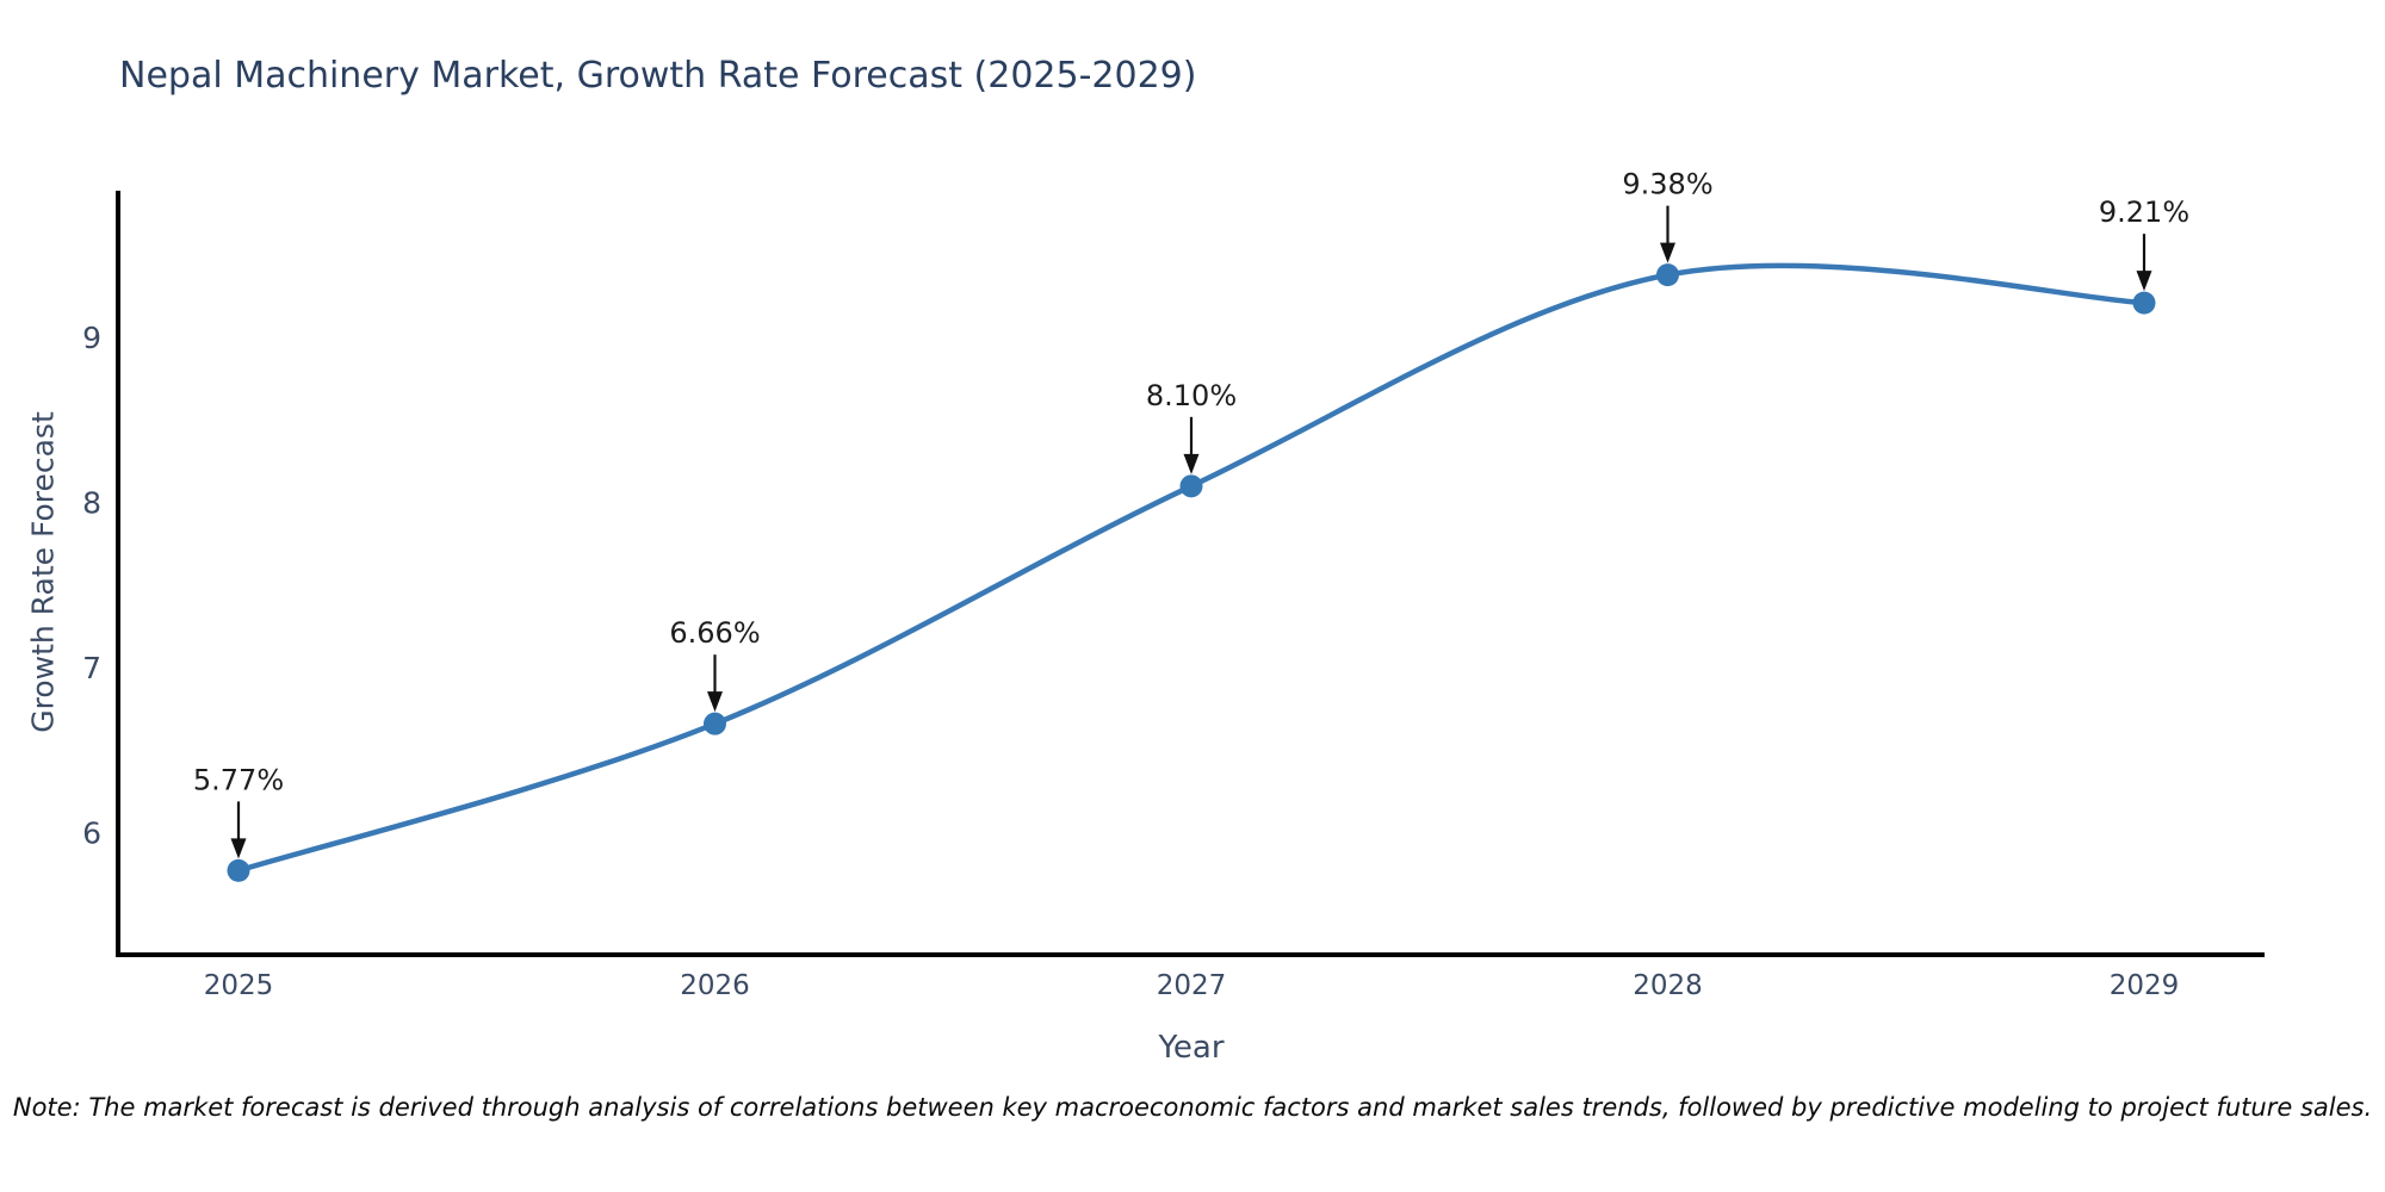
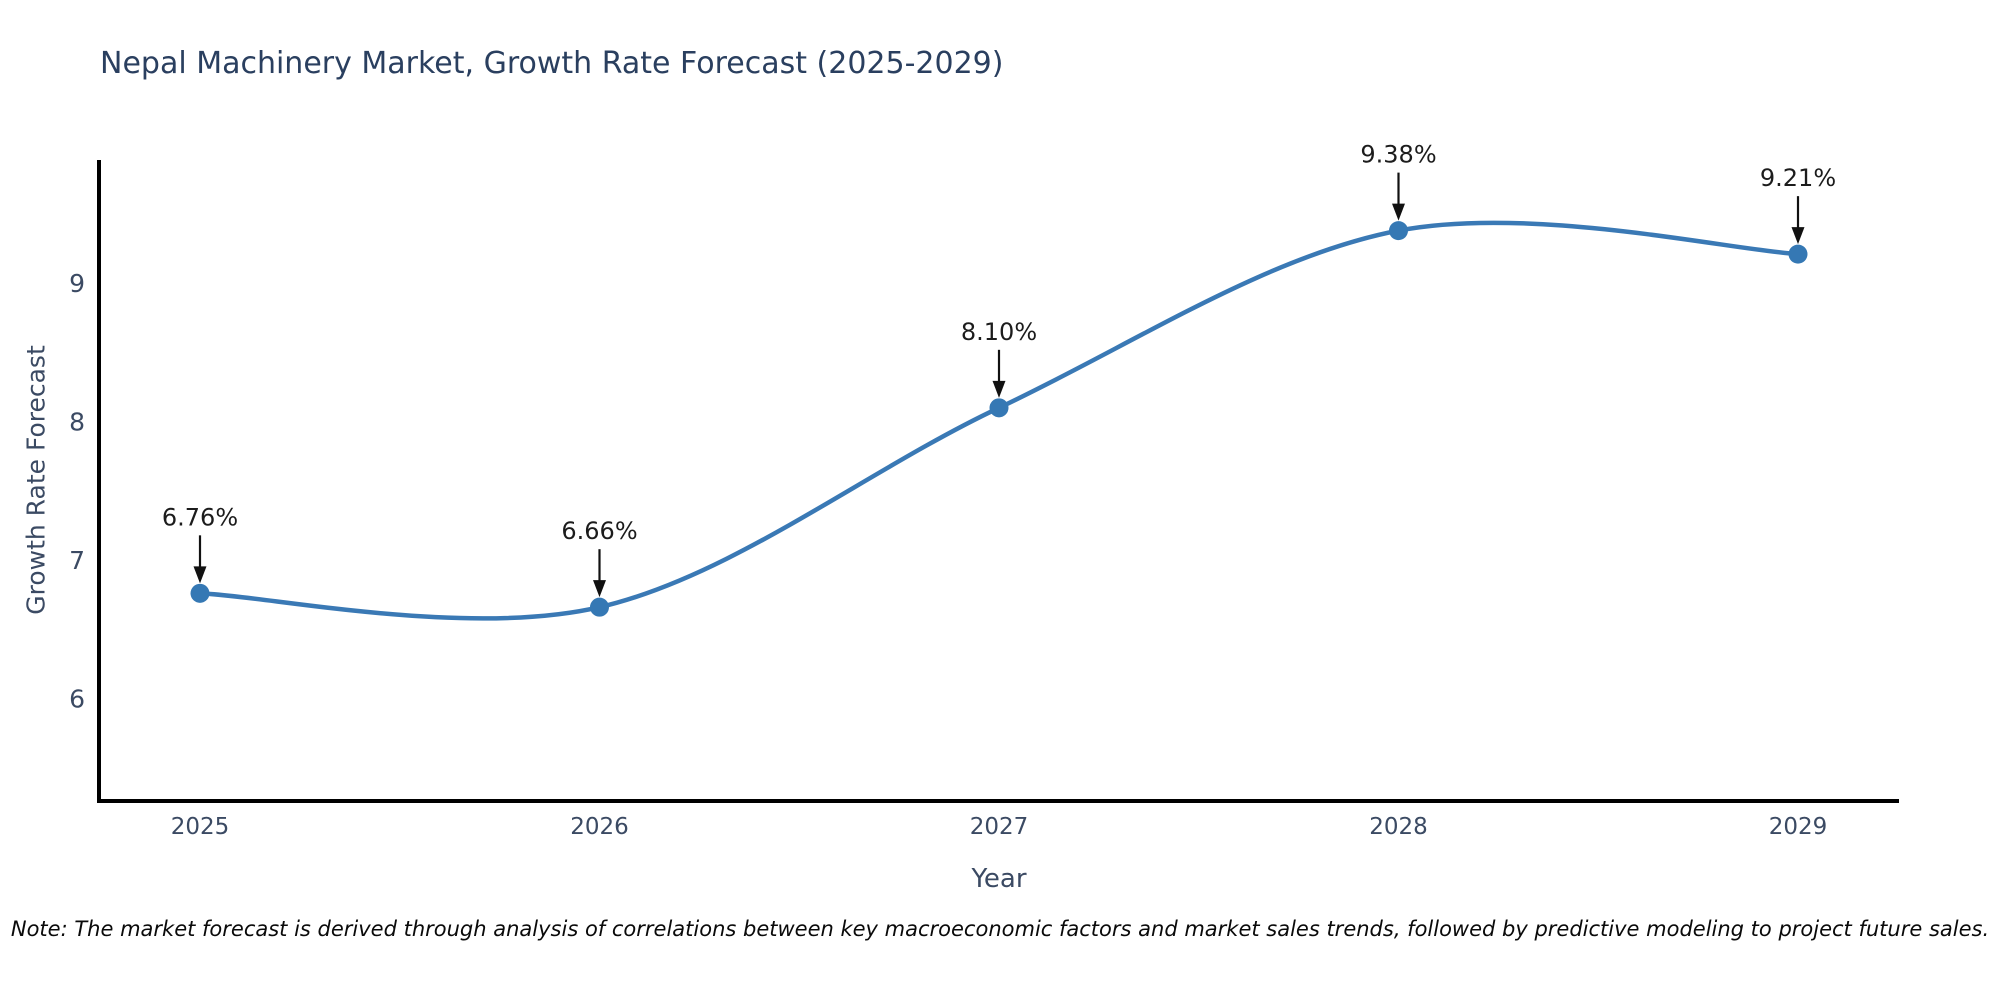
2025: 5.77% -> 6.76%
